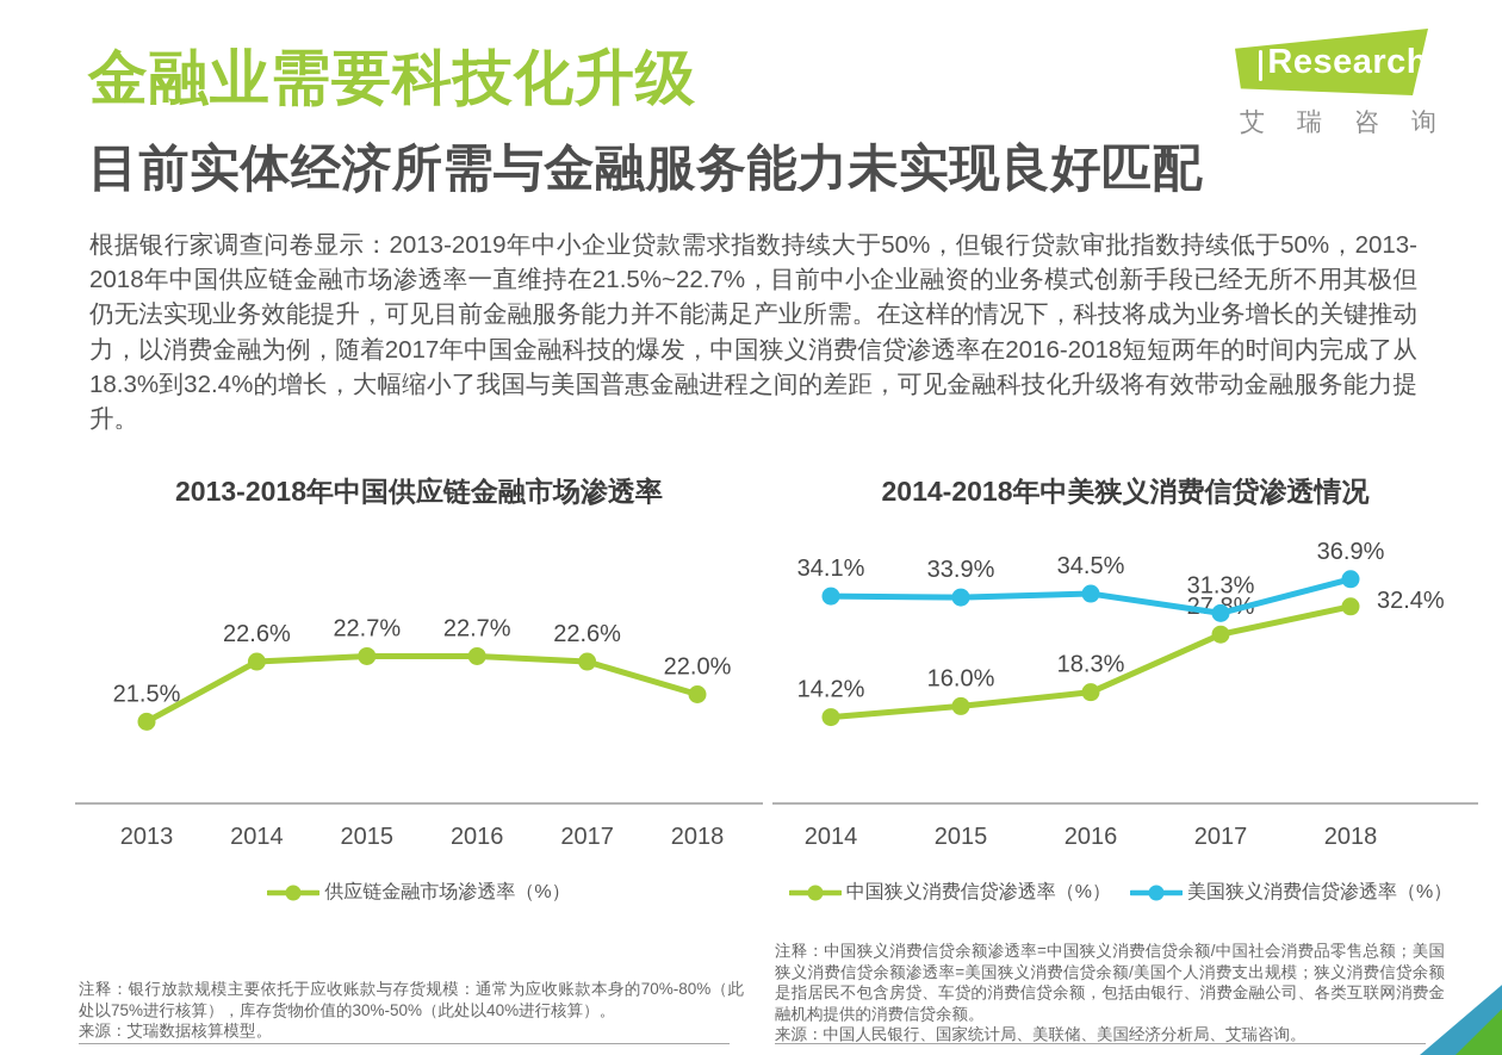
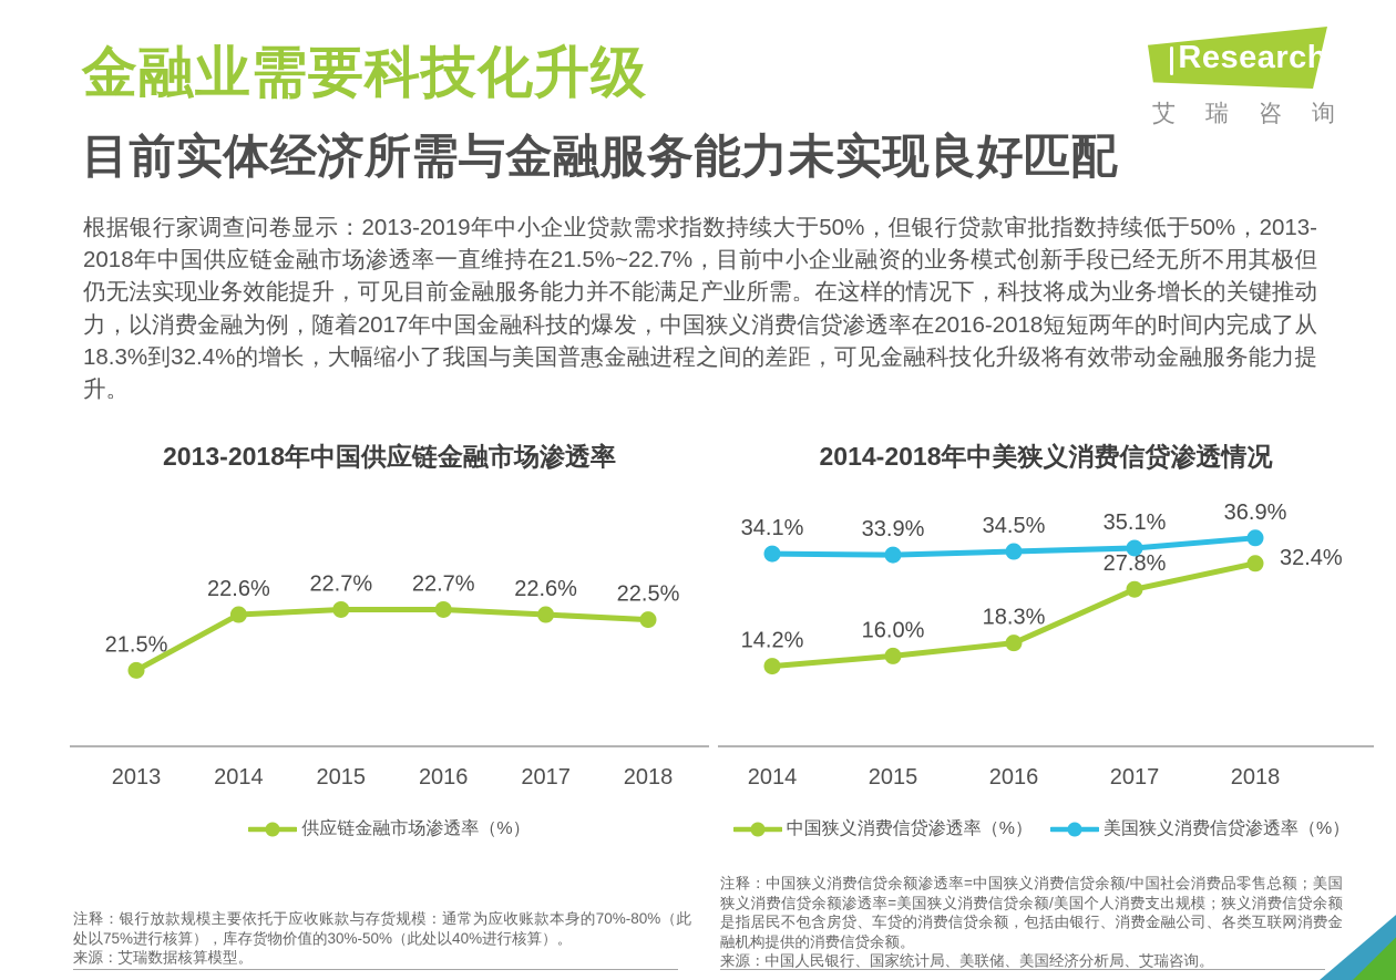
2013-2018年中国供应链金融市场渗透率/2018: 22.0% -> 22.5%
2014-2018年中美狭义消费信贷渗透情况/美国狭义消费信贷渗透率（%）/2017: 31.3% -> 35.1%
